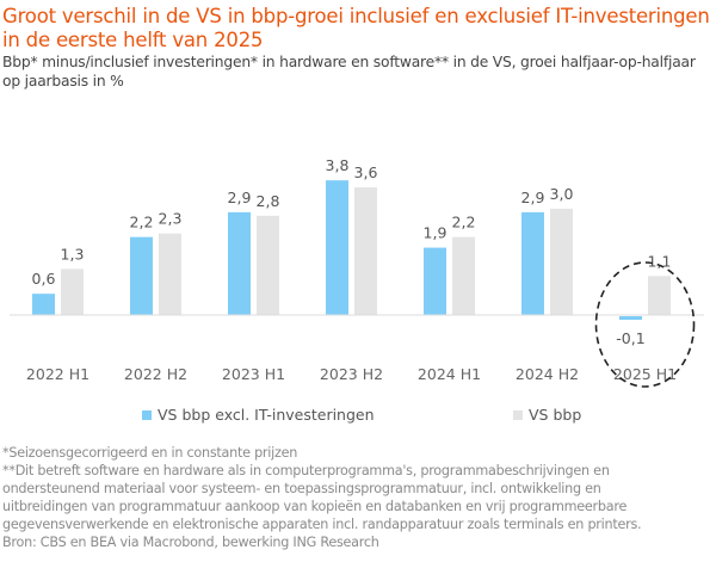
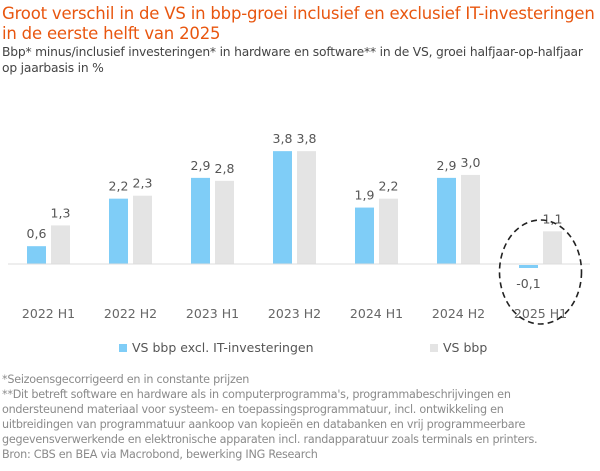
VS bbp/2023 H2: 3,6 -> 3,8
